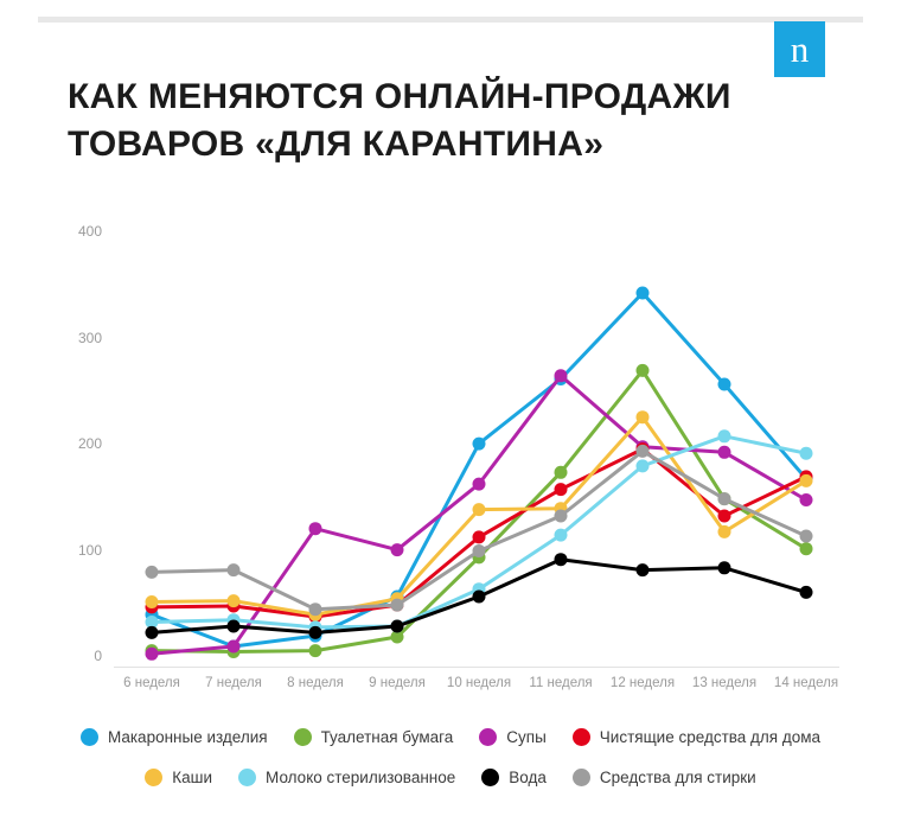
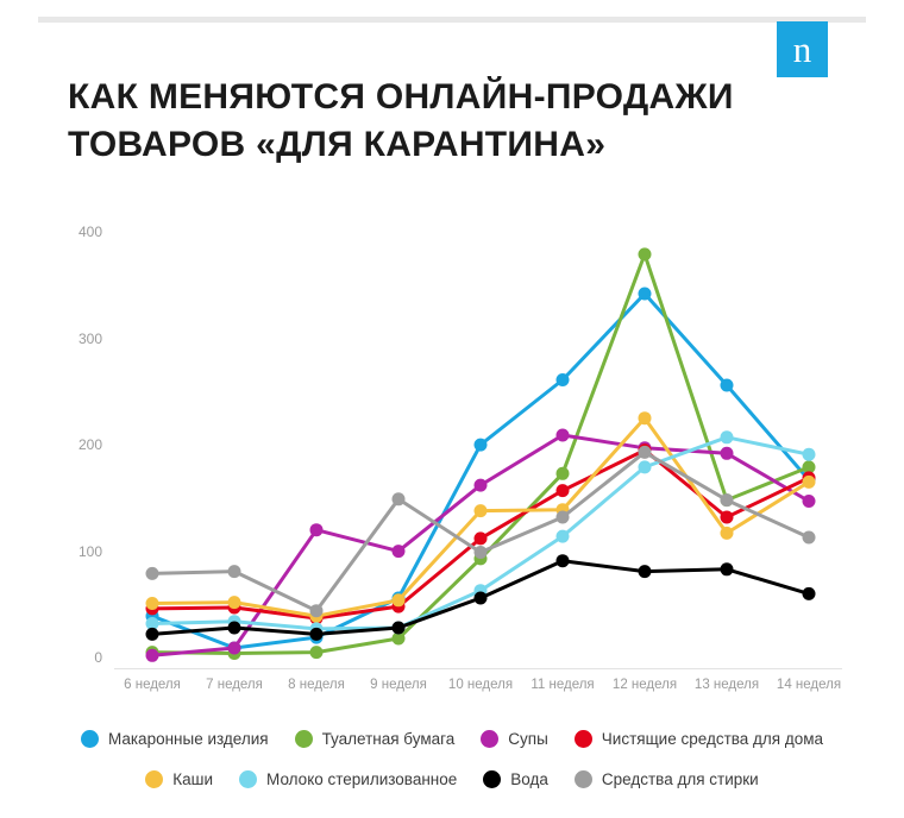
Средства для стирки/9 неделя: 50 -> 150
Супы/11 неделя: 260 -> 210
Туалетная бумага/12 неделя: 270 -> 380
Туалетная бумага/14 неделя: 100 -> 180
